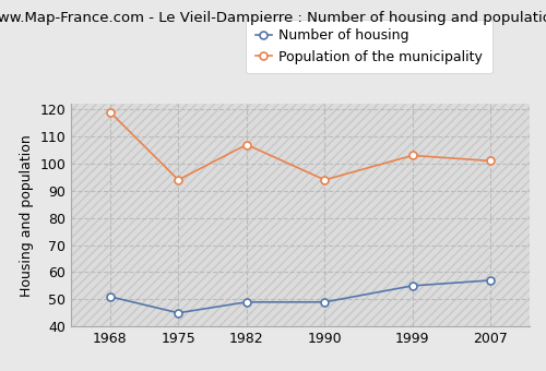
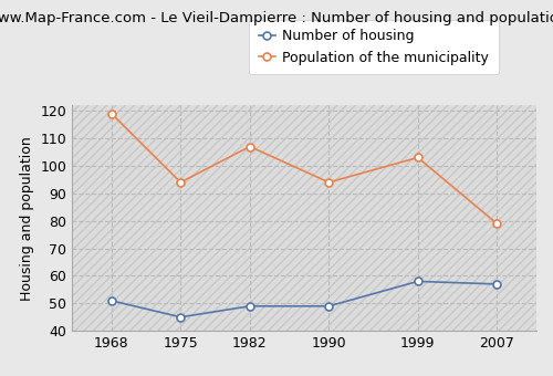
Number of housing/1999: 55 -> 58
Population of the municipality/2007: 101 -> 79
